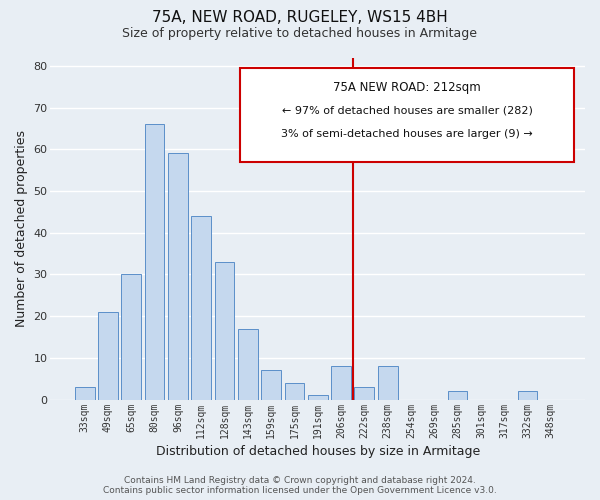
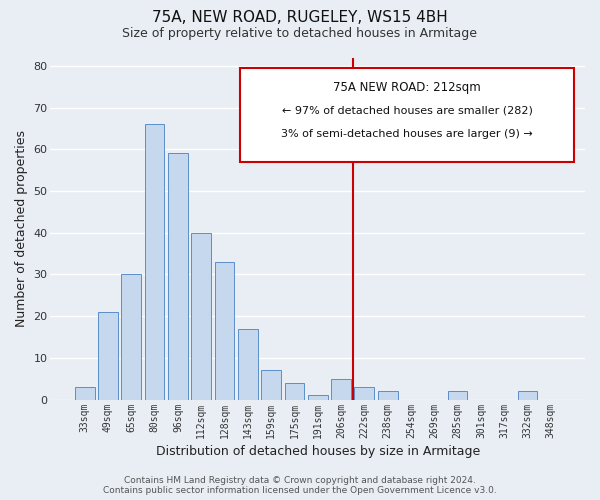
112sqm: 44 -> 40
206sqm: 8 -> 5
238sqm: 8 -> 2
